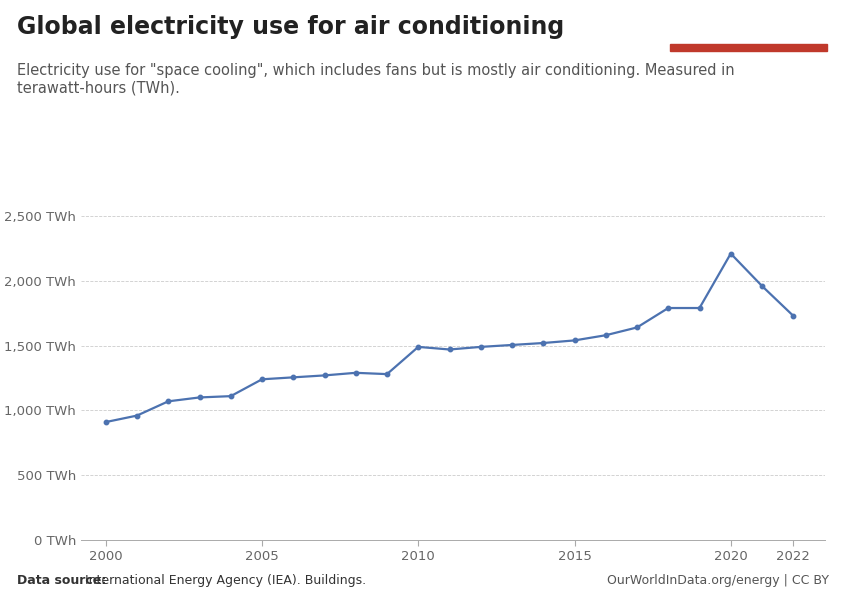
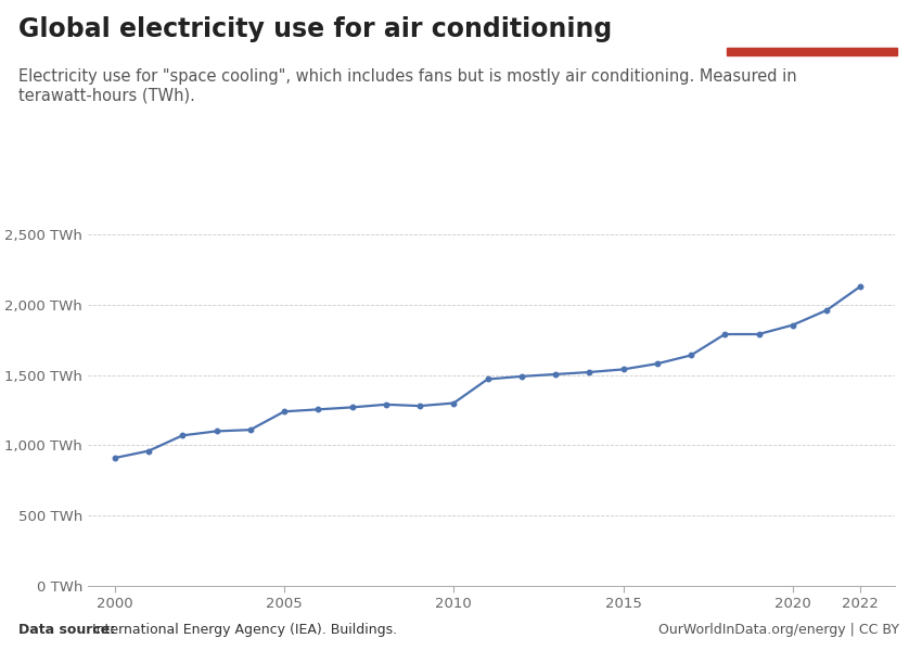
2010: 1,490 TWh -> 1,300 TWh
2020: 2,210 TWh -> 1,860 TWh
2022: 1,730 TWh -> 2,130 TWh
